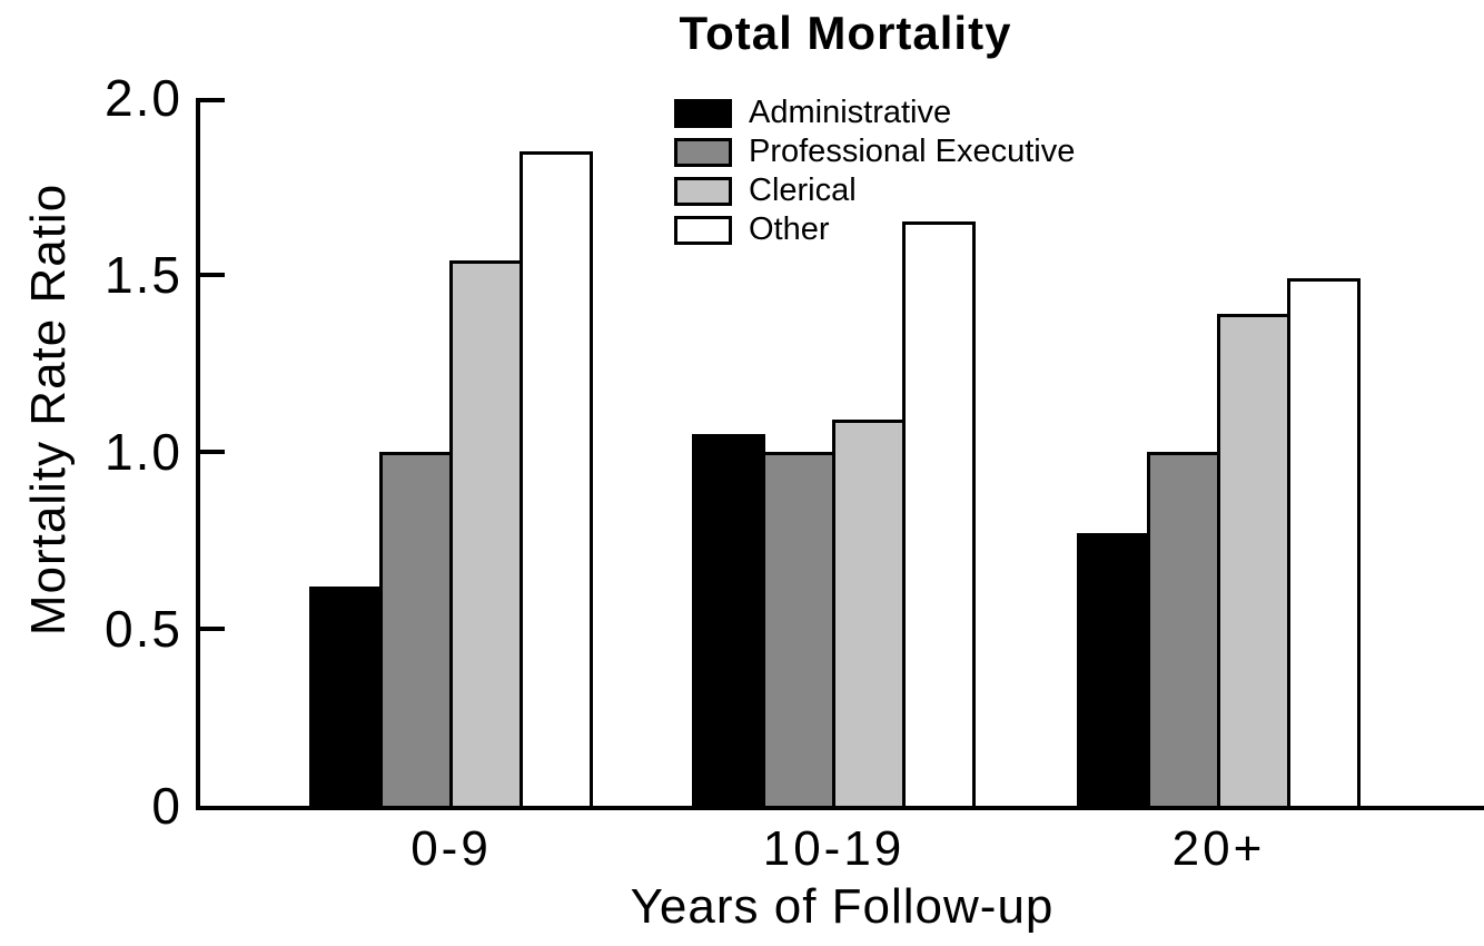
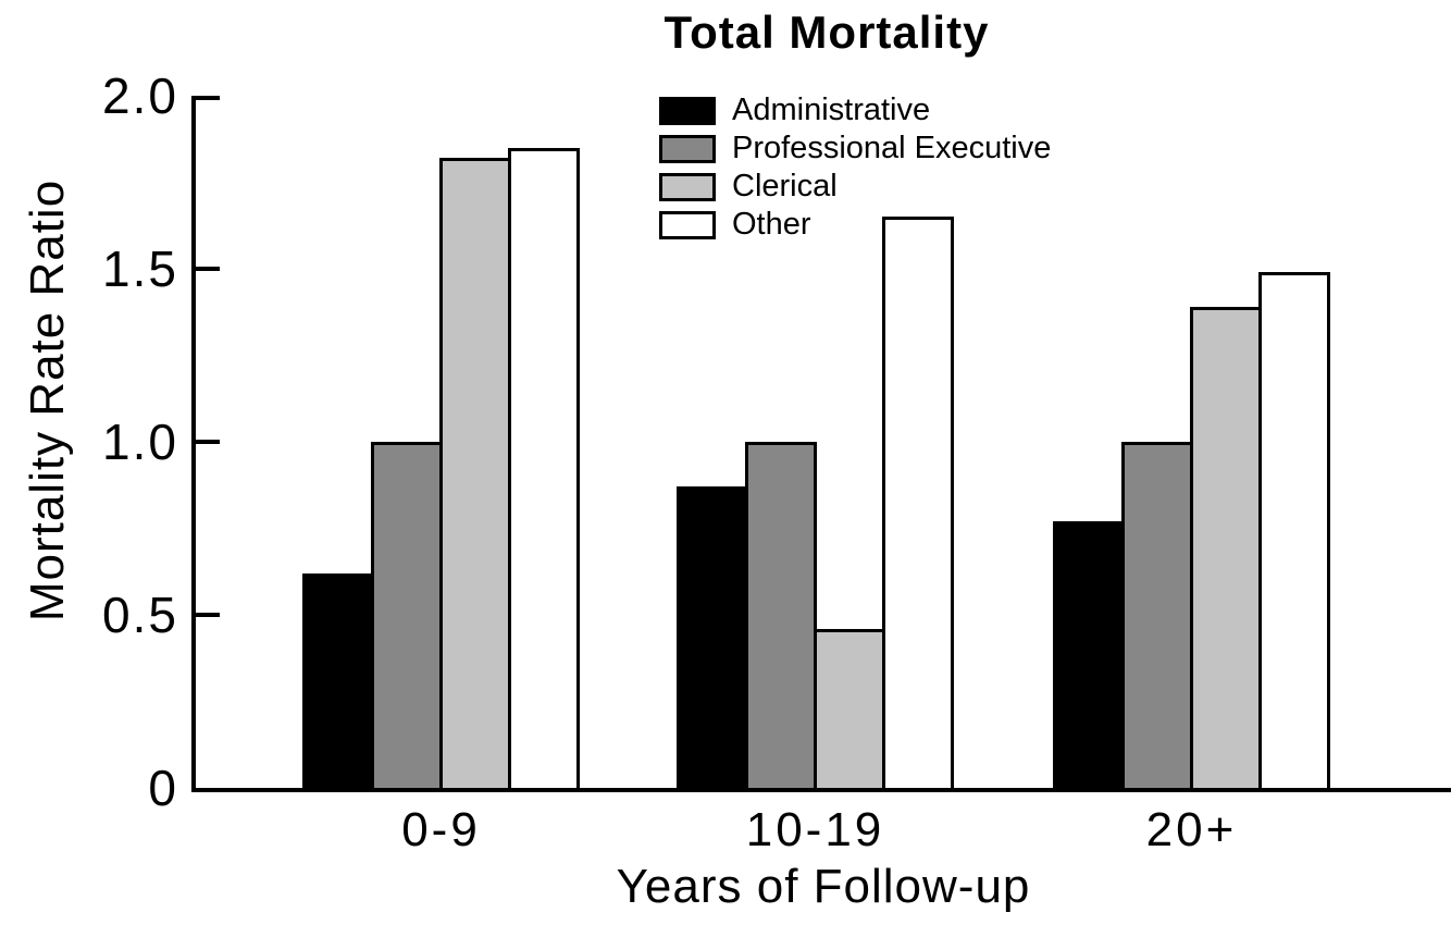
Clerical/0-9: 1.54 -> 1.82
Administrative/10-19: 1.05 -> 0.87
Clerical/10-19: 1.09 -> 0.46
